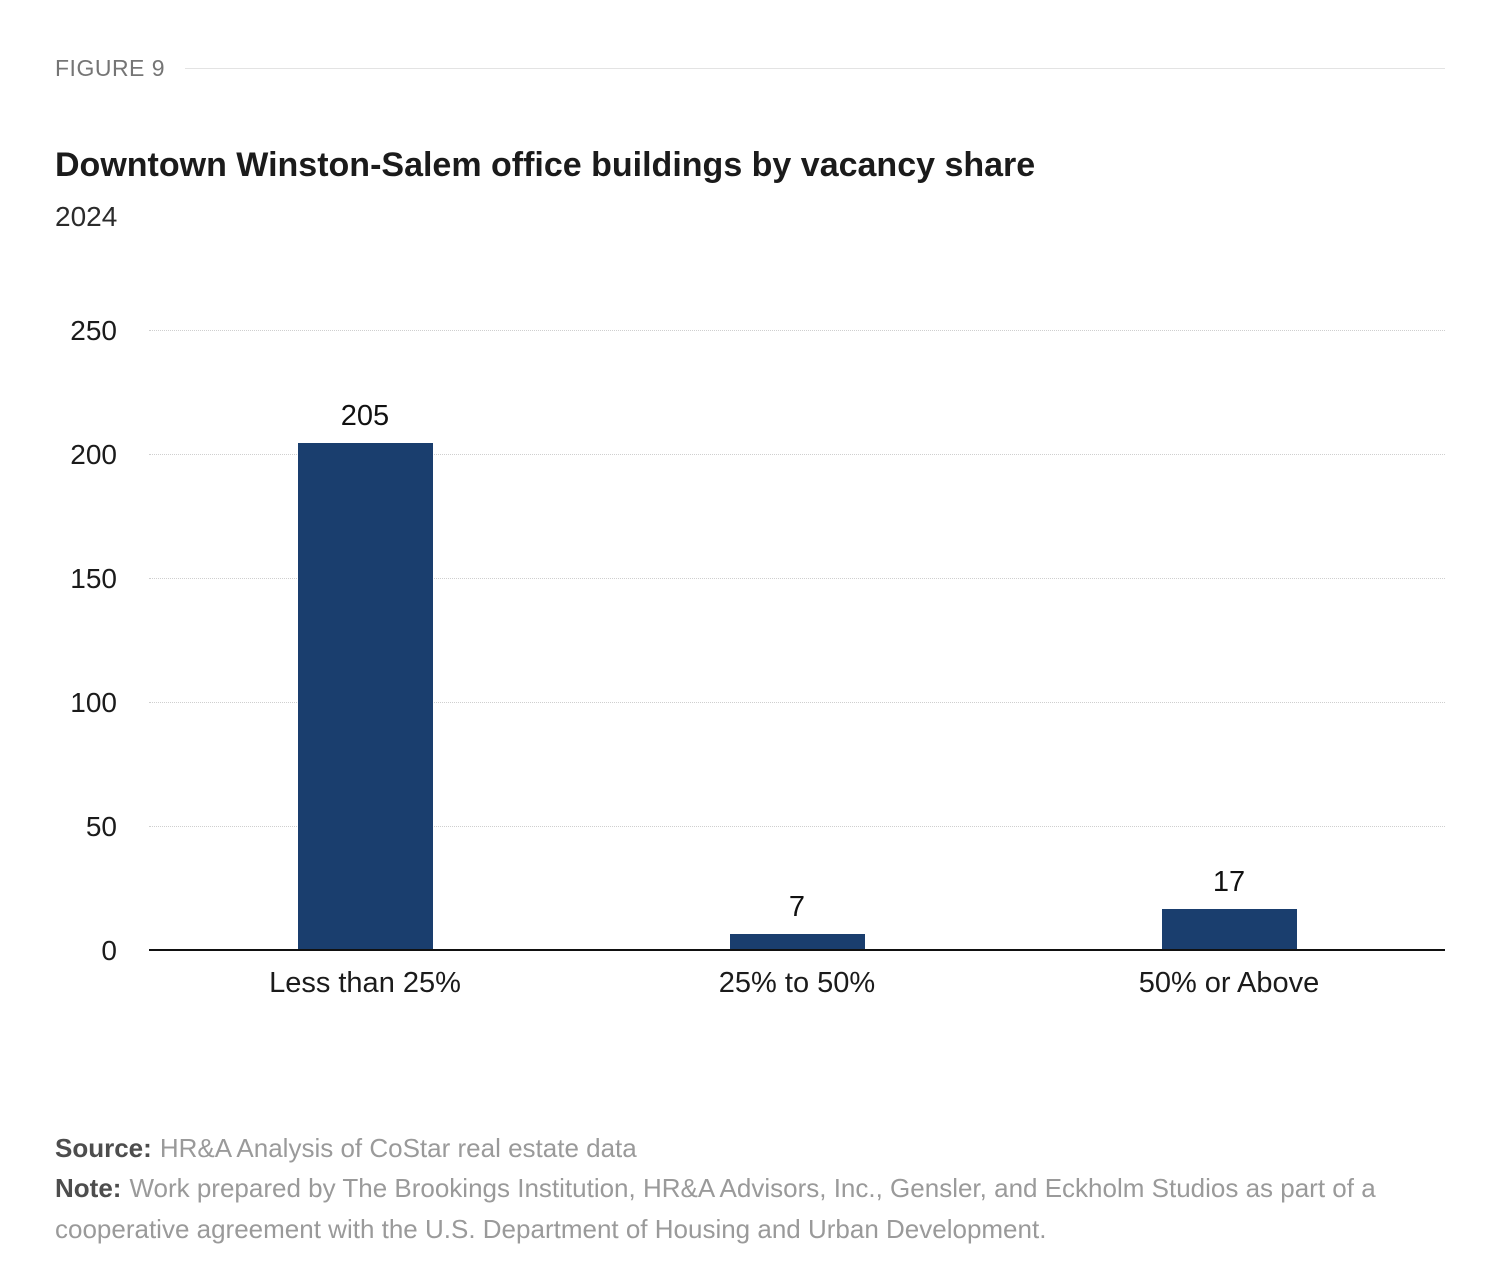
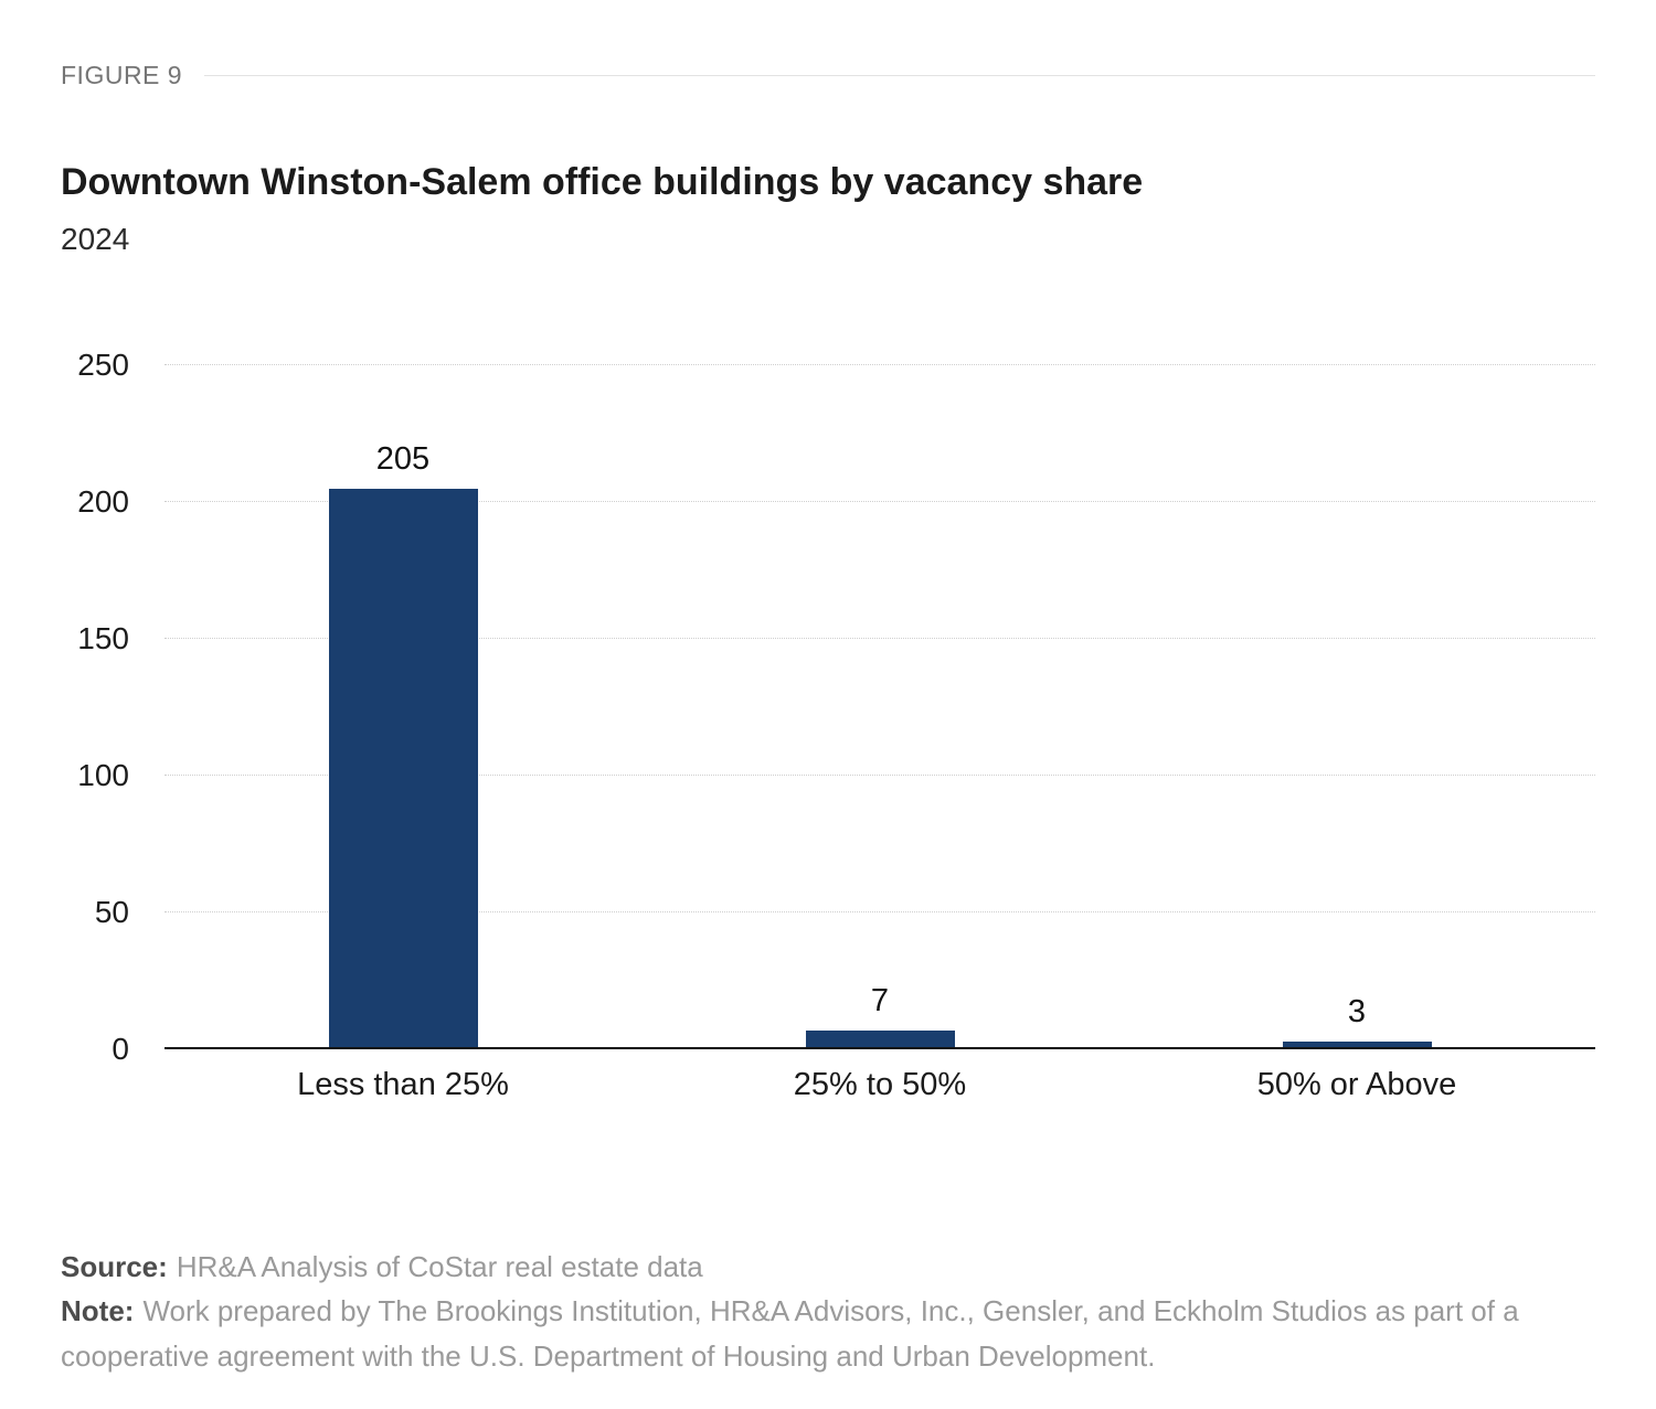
50% or Above: 17 -> 3
